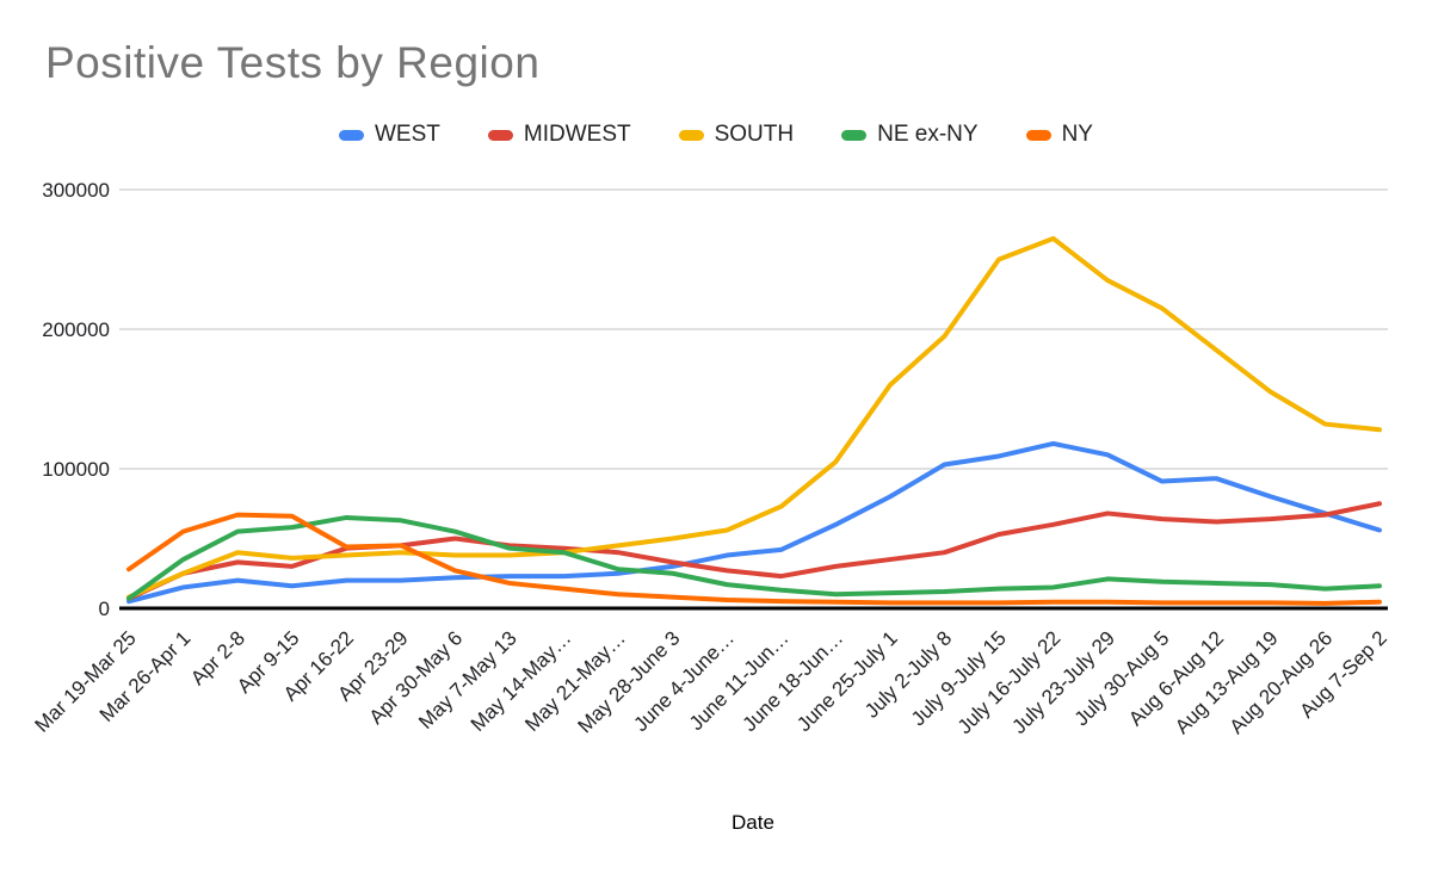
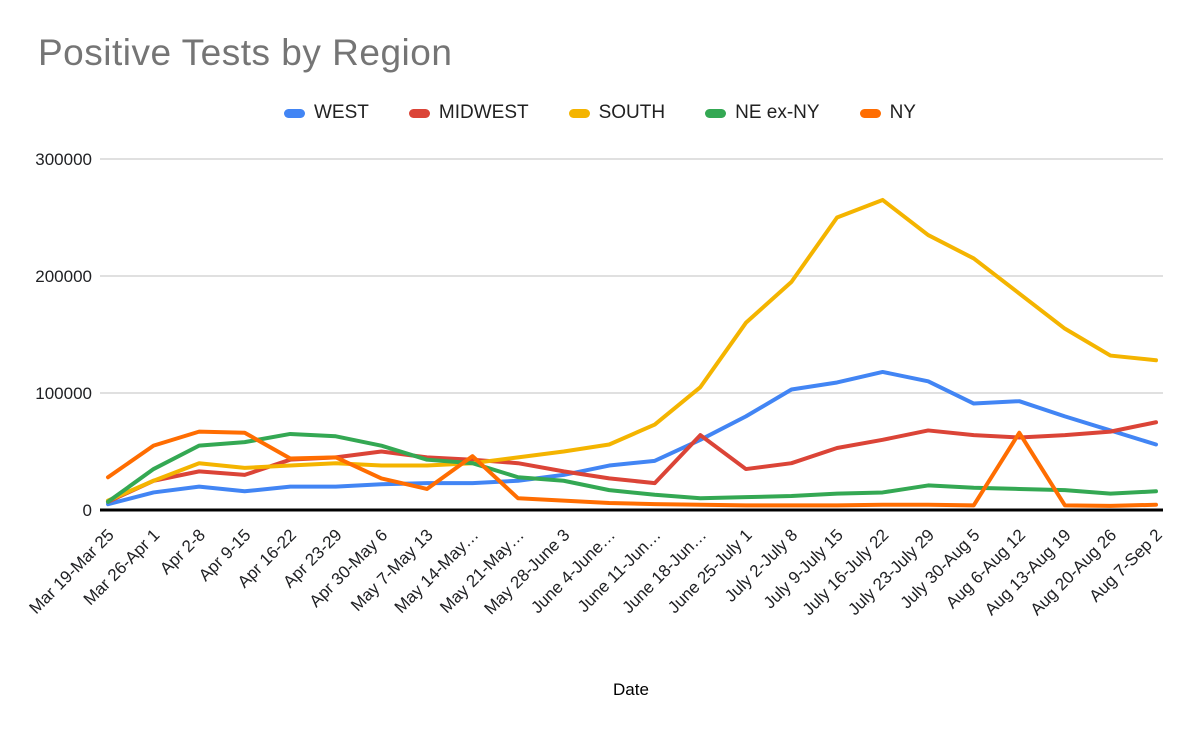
NY/May 14-May…: 14000 -> 46000
MIDWEST/June 18-Jun…: 30000 -> 64000
NY/Aug 6-Aug 12: 4000 -> 66000
